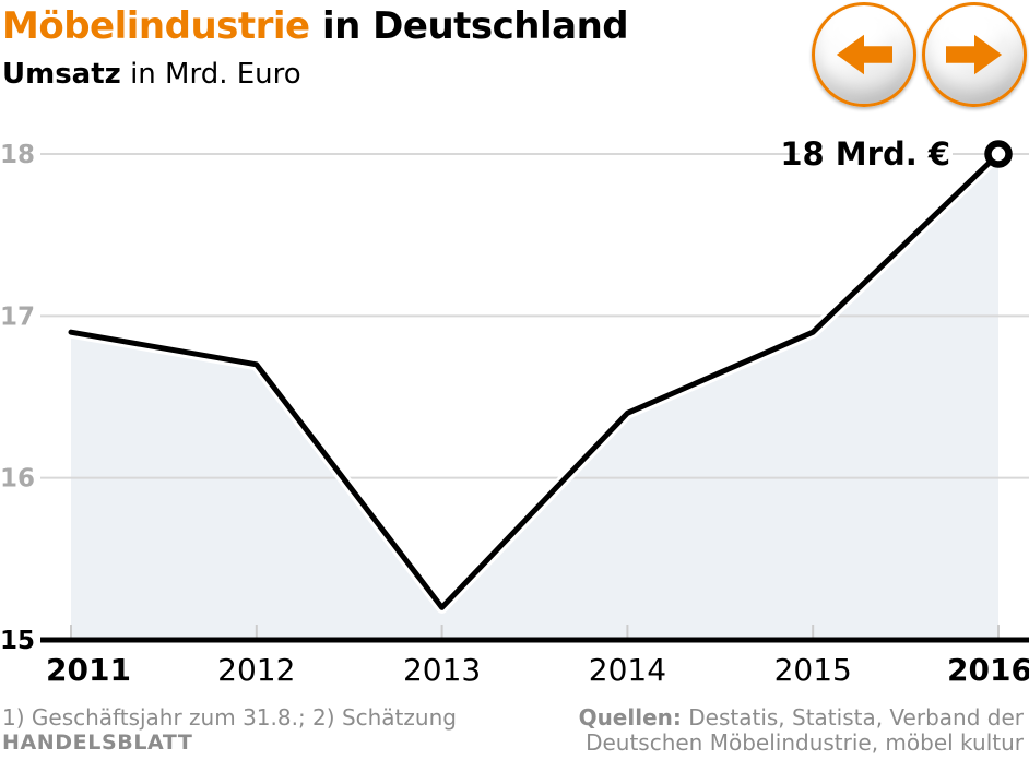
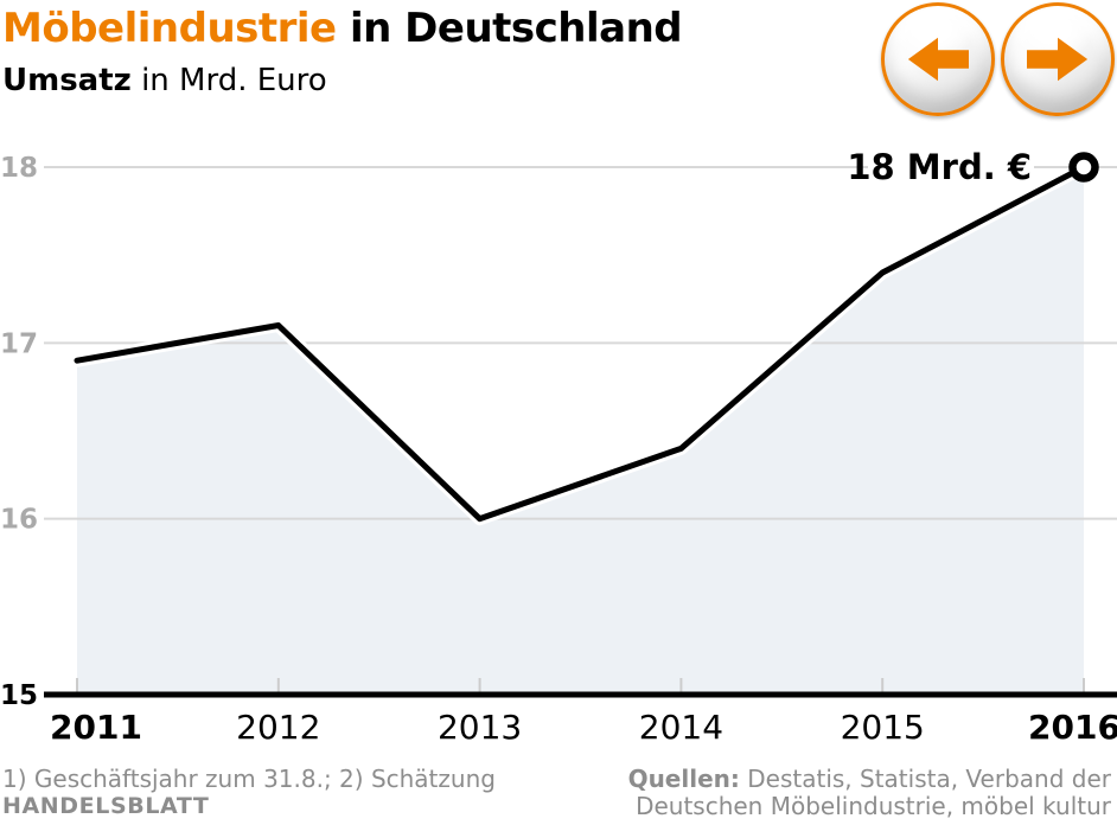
2012: 16.7 -> 17.1
2013: 15.2 -> 16.0
2015: 16.9 -> 17.4
